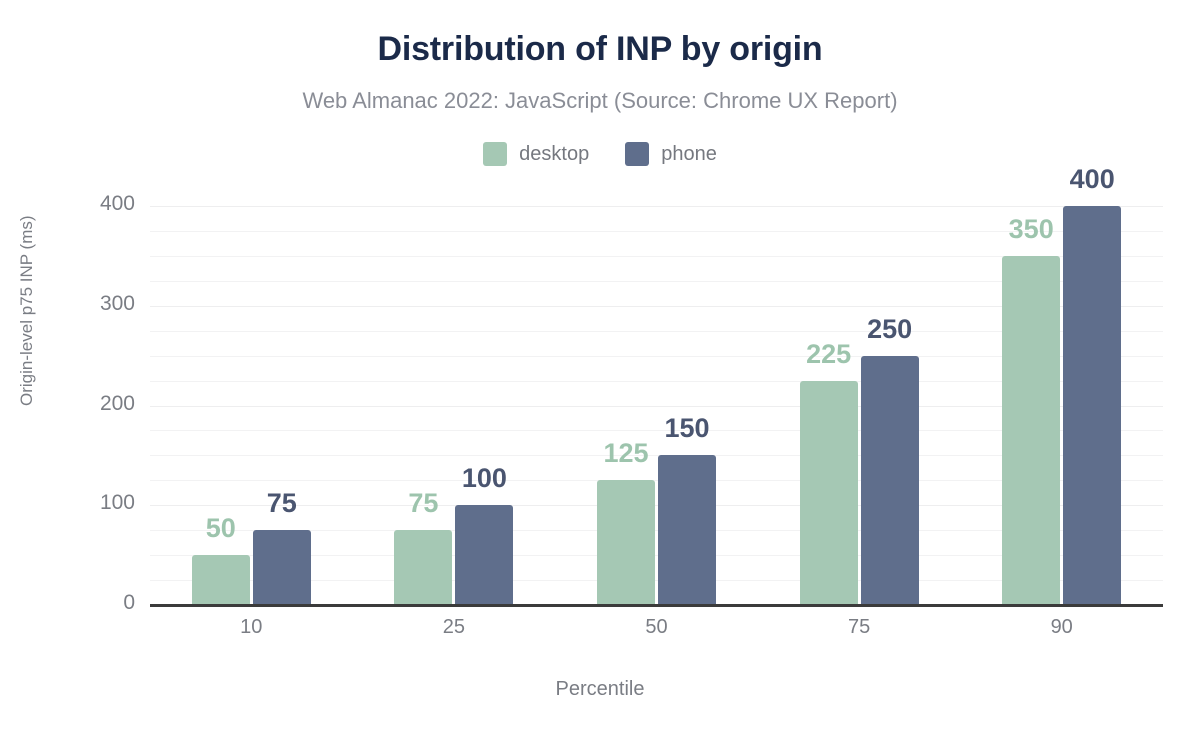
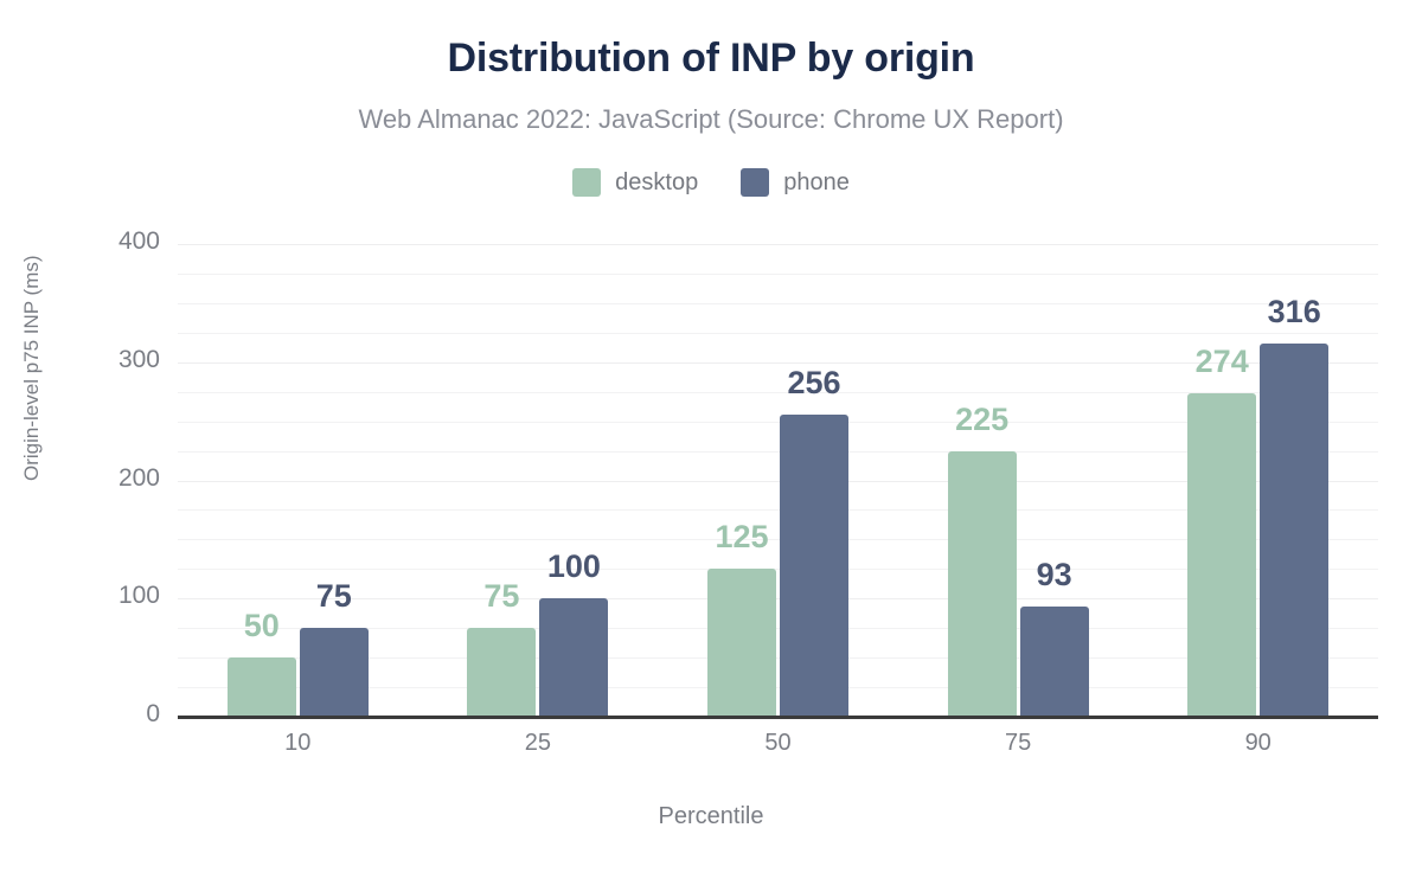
phone/50: 150 -> 256
phone/75: 250 -> 93
desktop/90: 350 -> 274
phone/90: 400 -> 316
